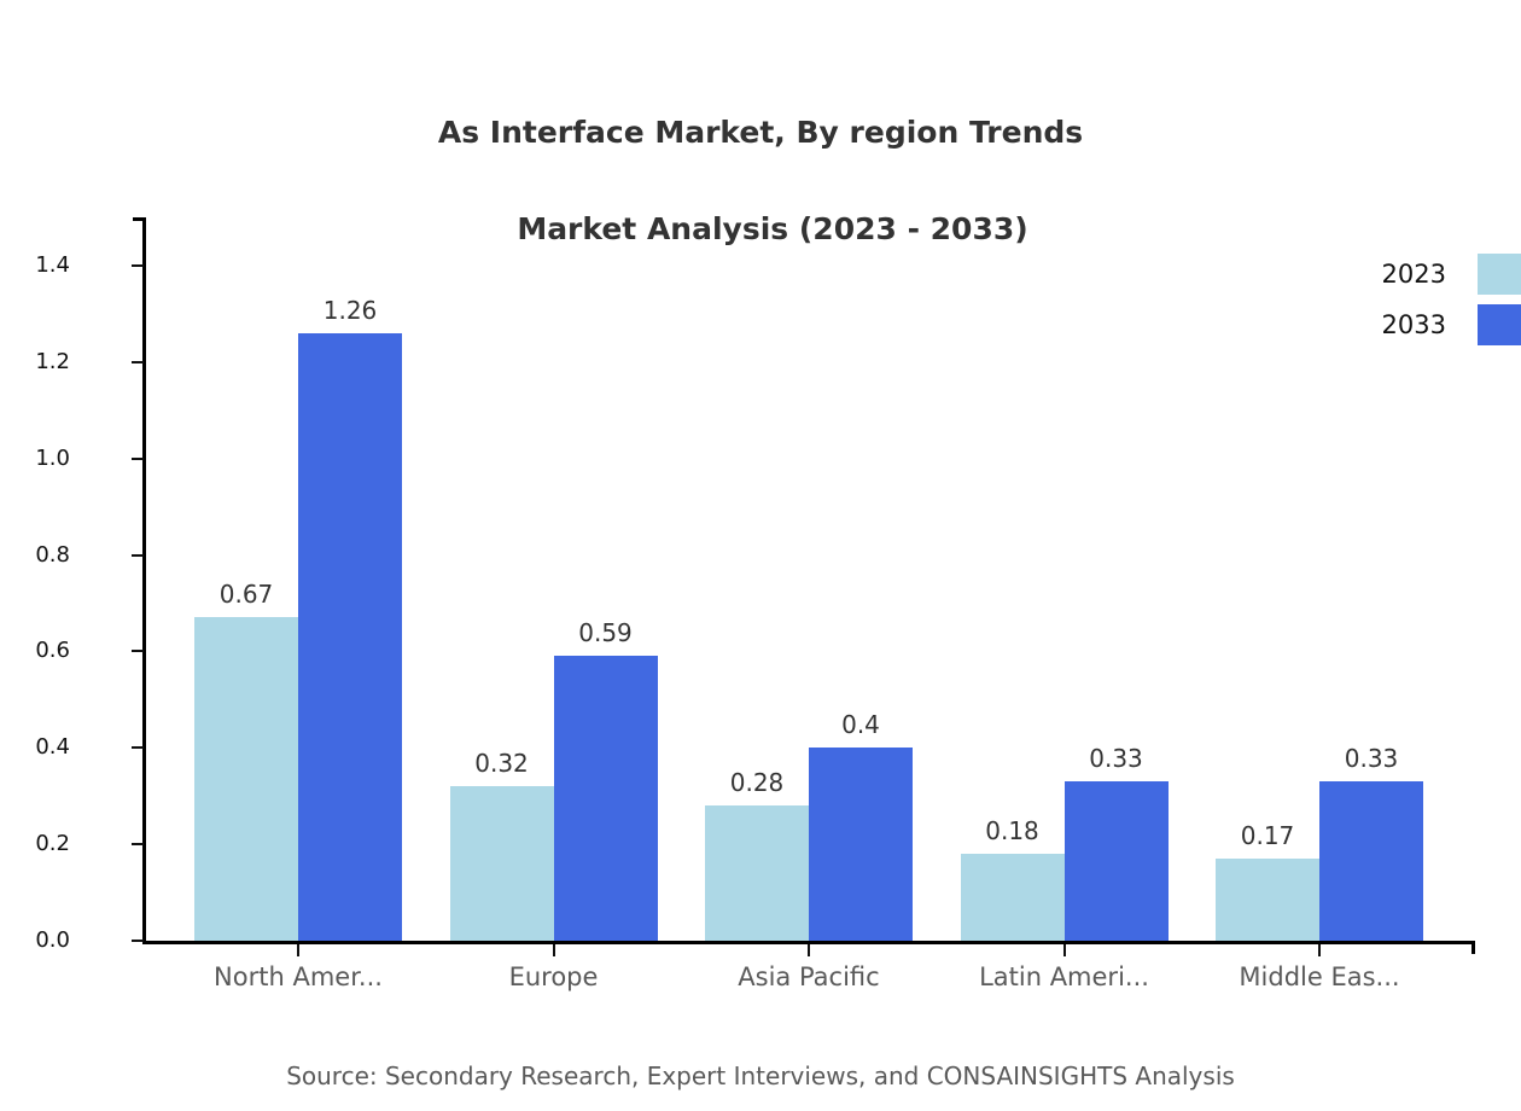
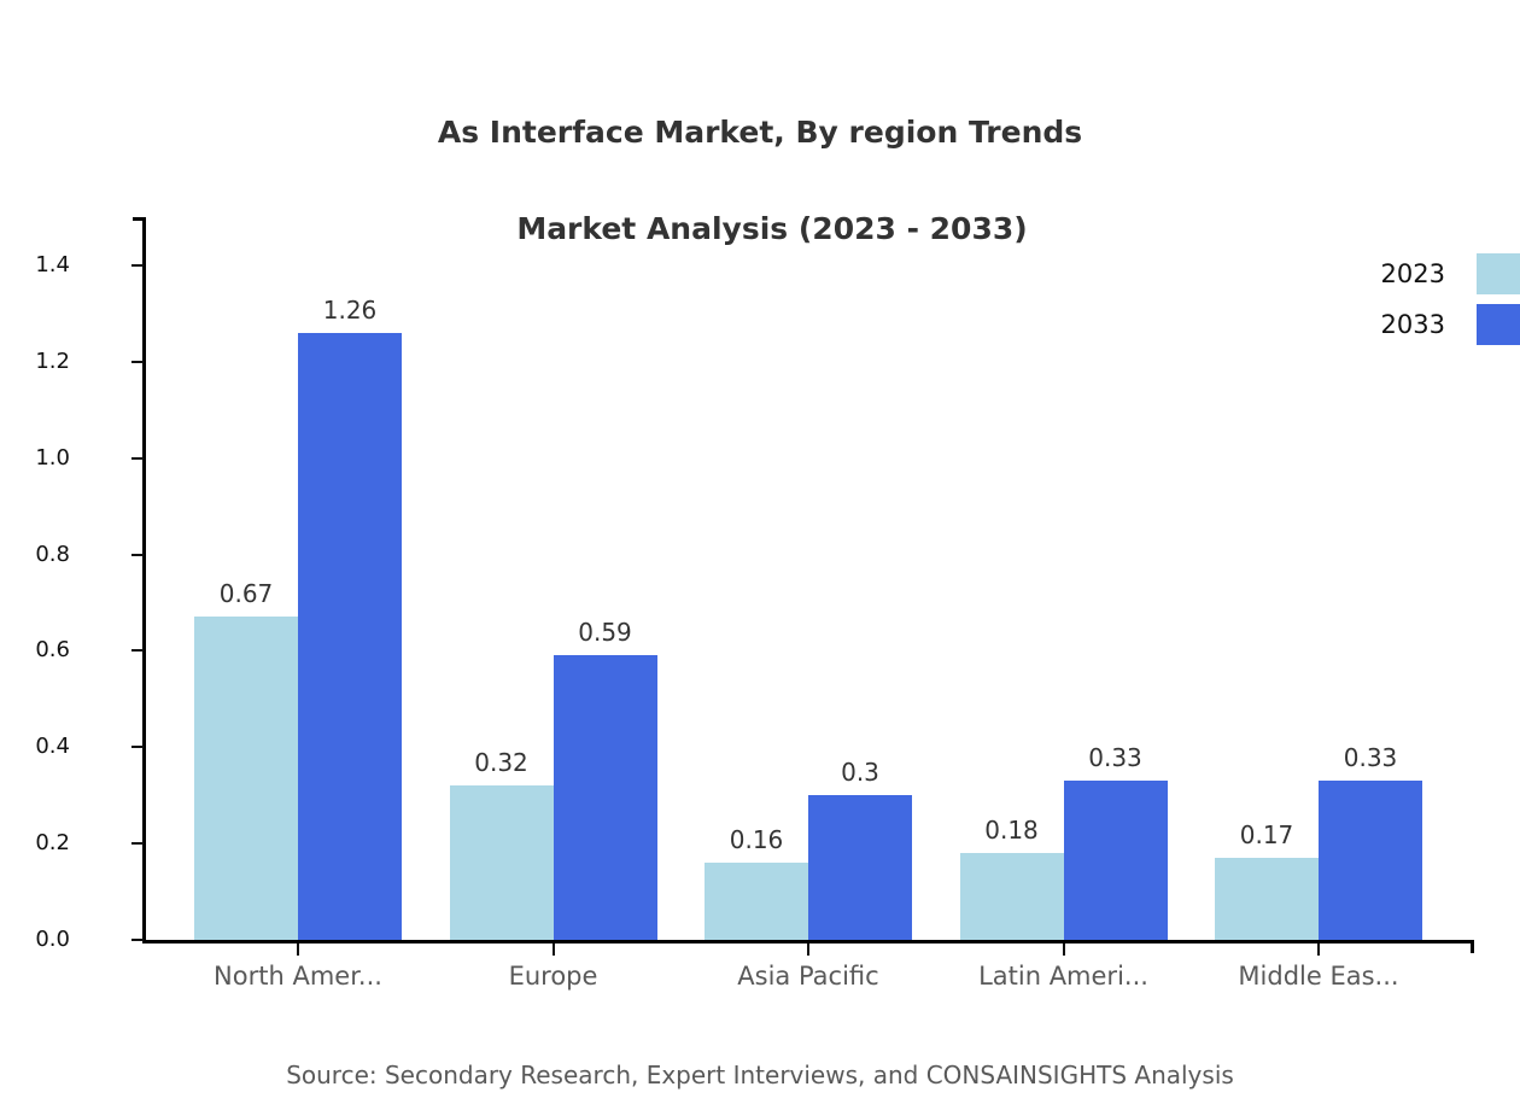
2023/Asia Pacific: 0.28 -> 0.16
2033/Asia Pacific: 0.4 -> 0.3
